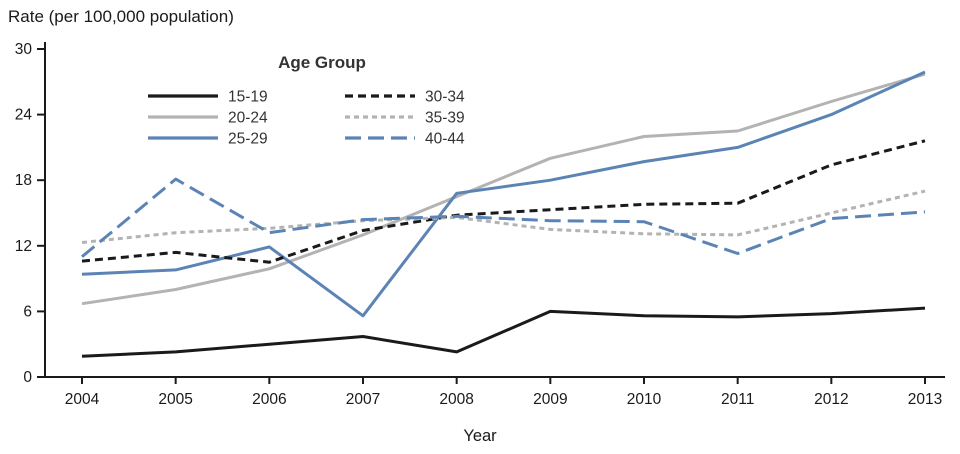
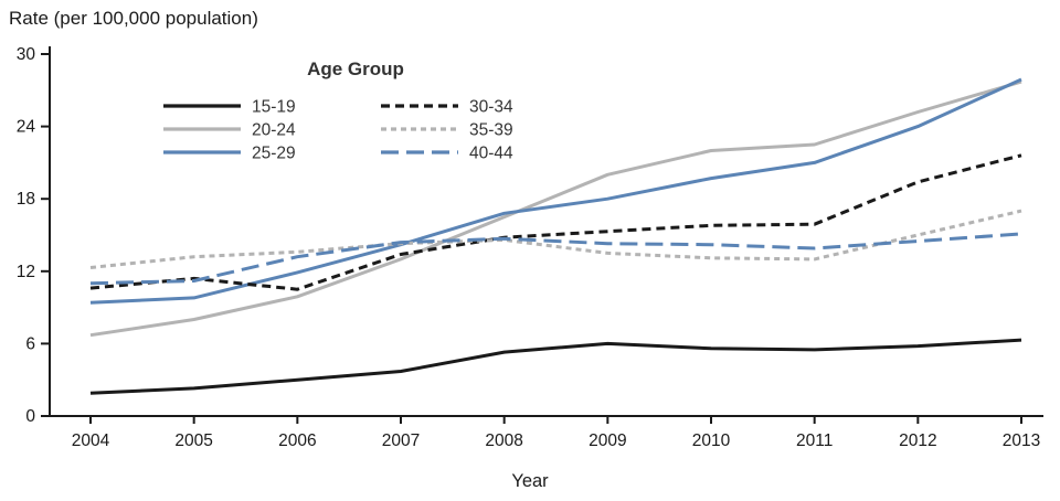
40-44/2005: 18.1 -> 11.2
25-29/2007: 5.6 -> 14.2
15-19/2008: 2.3 -> 5.3
40-44/2011: 11.3 -> 13.9
